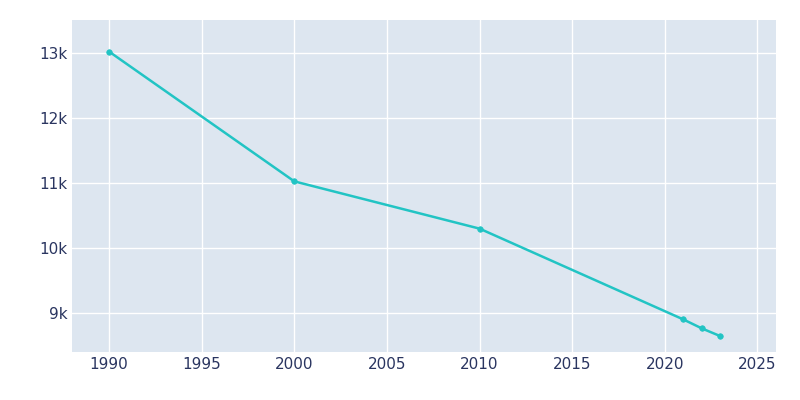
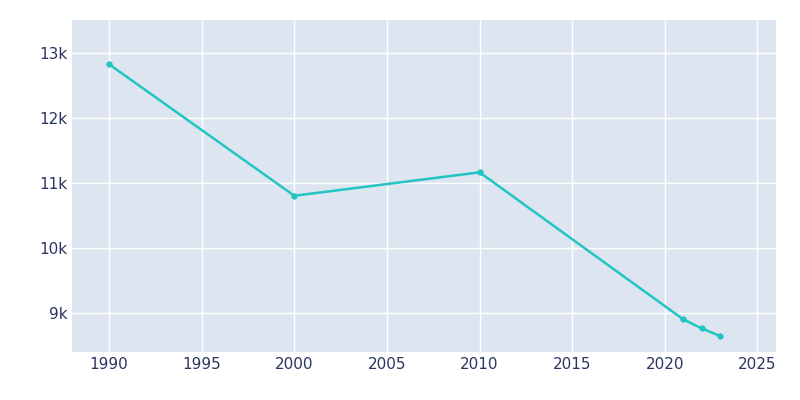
1990: 13.02k -> 12.82k
2000: 11.02k -> 10.80k
2010: 10.30k -> 11.16k
